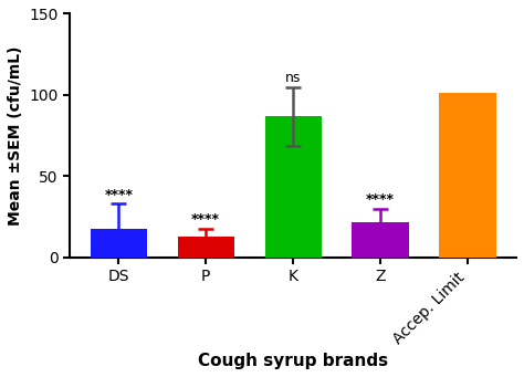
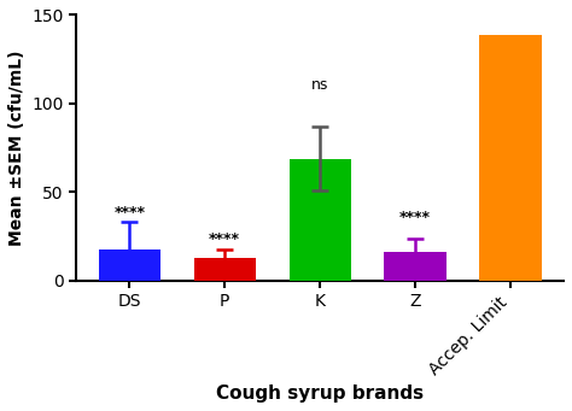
K: 87 -> 69
Z: 22 -> 16
Accep. Limit: 101 -> 139
